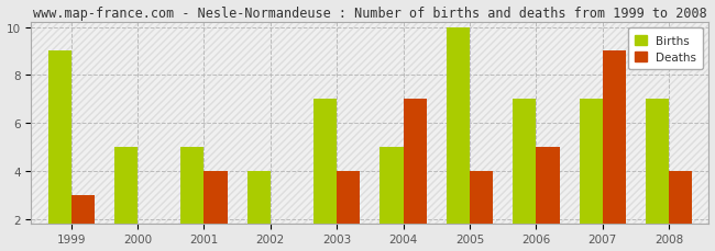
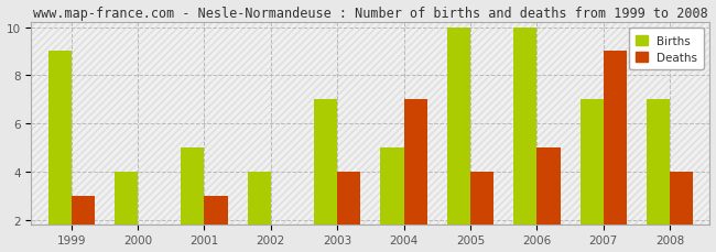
Births/2000: 5 -> 4
Deaths/2001: 4 -> 3
Births/2006: 7 -> 10
